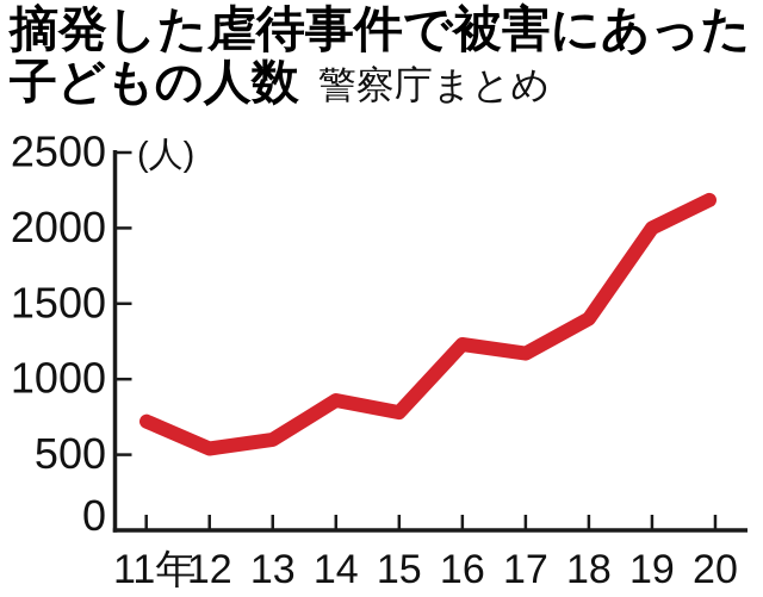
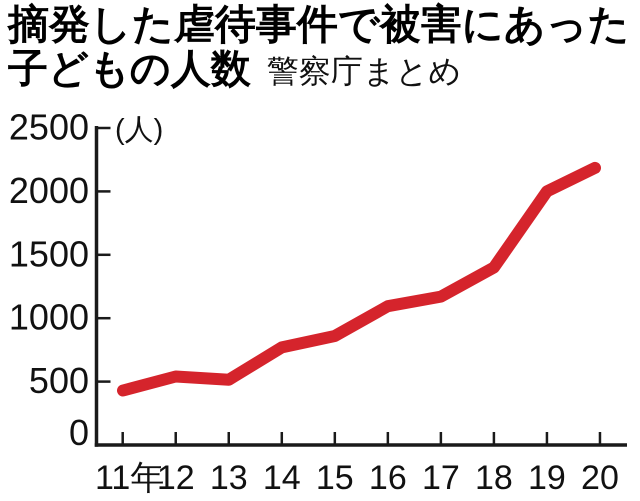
11年: 720 -> 430
13: 600 -> 520
14: 860 -> 770
15: 780 -> 860
16: 1230 -> 1100
